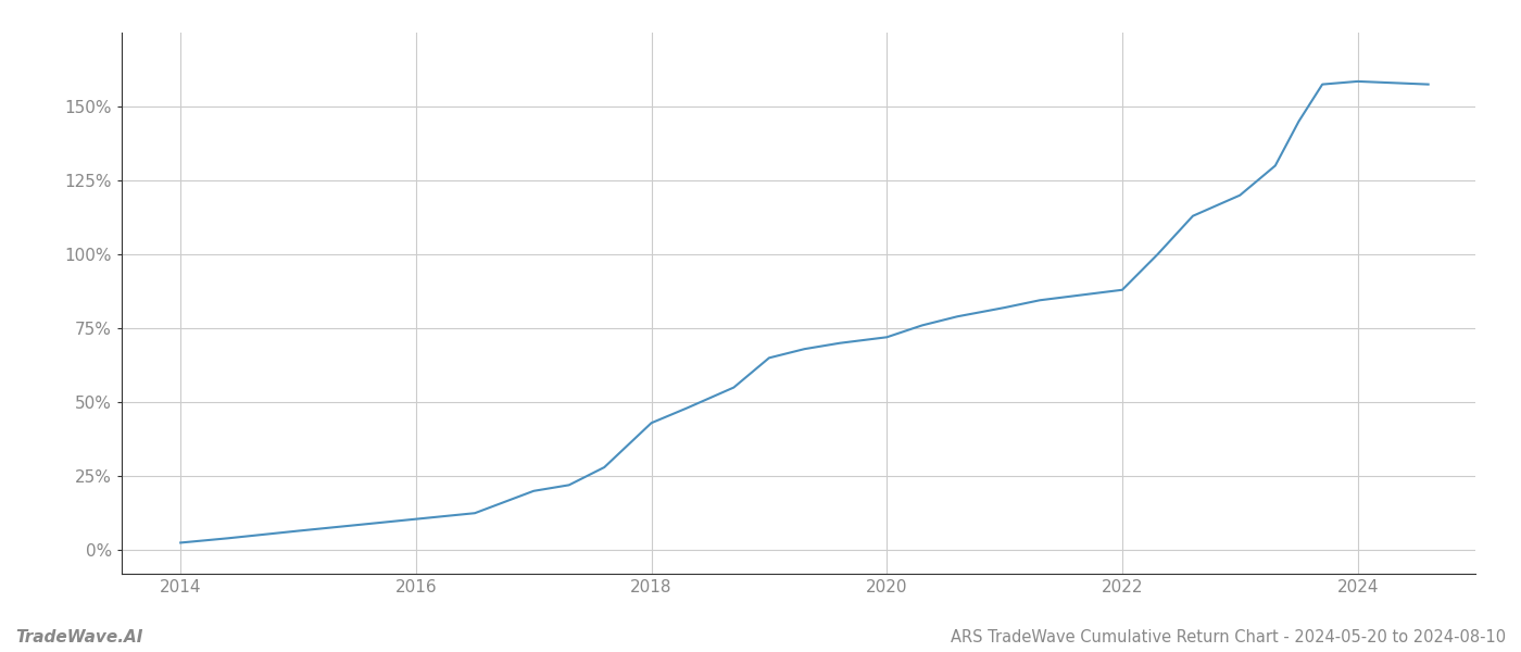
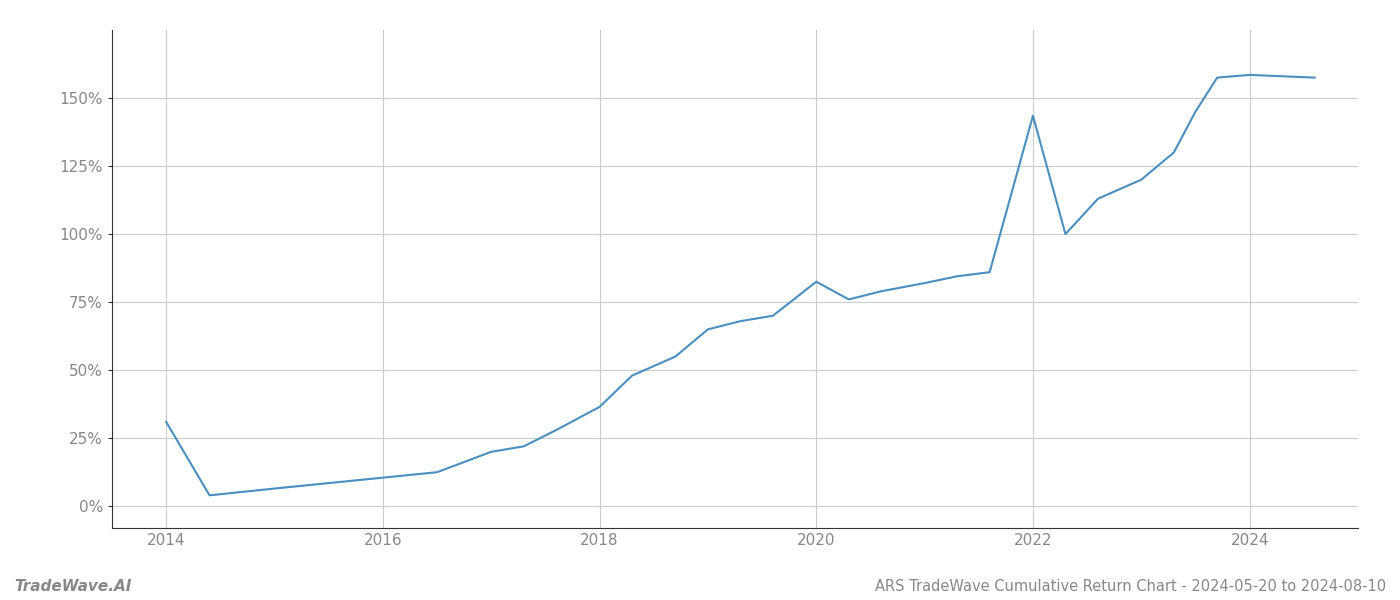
2014: 2.5% -> 31.0%
2018: 43.0% -> 36.5%
2020: 72.0% -> 82.5%
2022: 88.0% -> 143.5%
